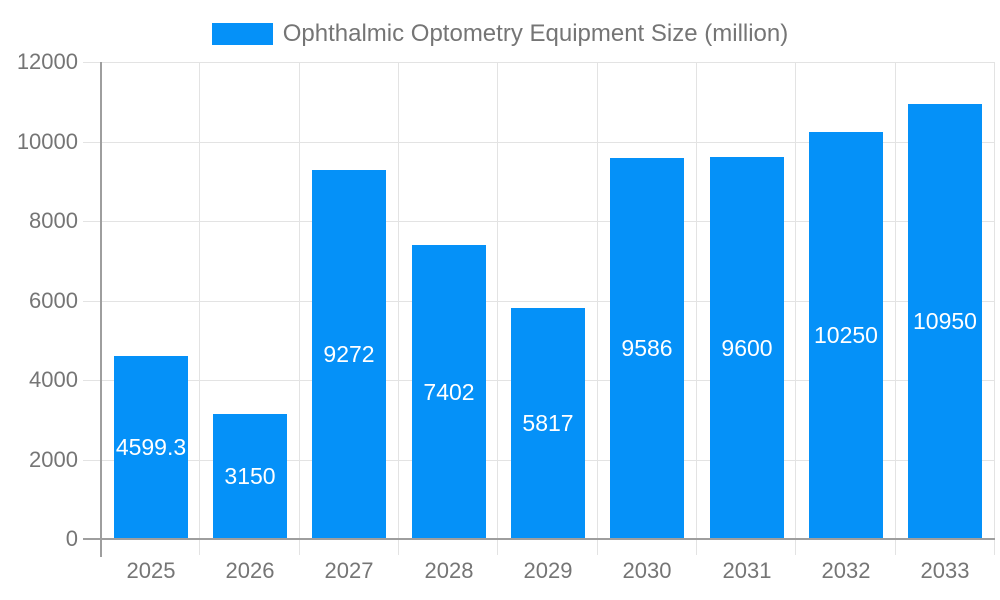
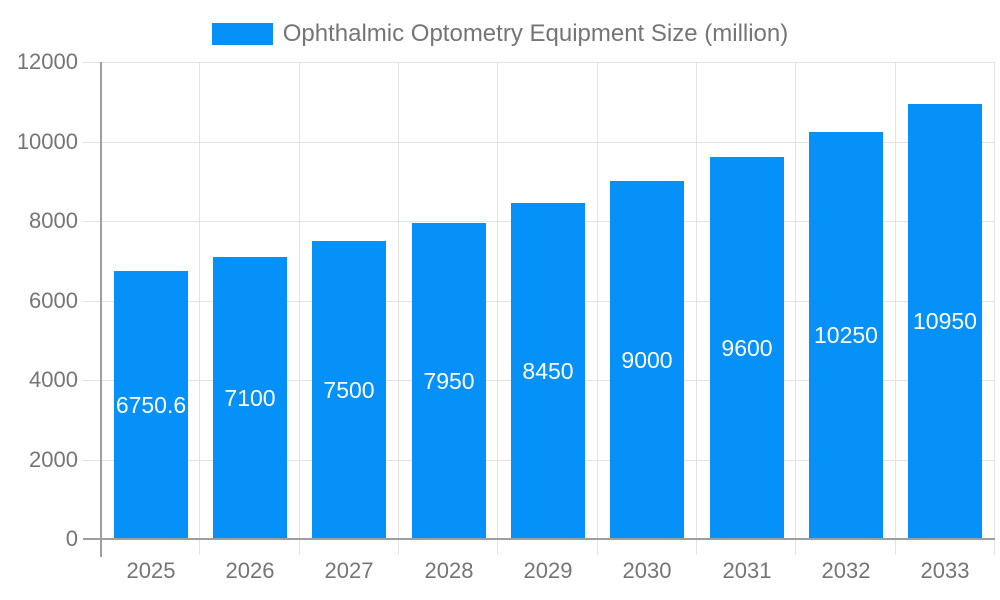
2025: 4599.3 -> 6750.6
2026: 3150 -> 7100
2027: 9272 -> 7500
2028: 7402 -> 7950
2029: 5817 -> 8450
2030: 9586 -> 9000
